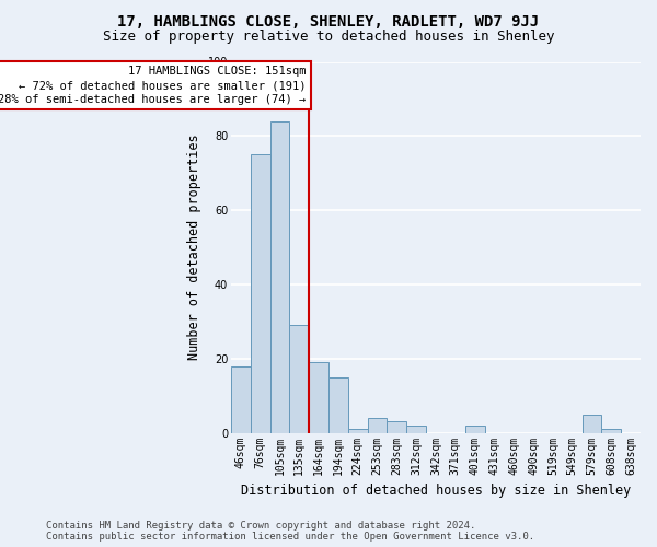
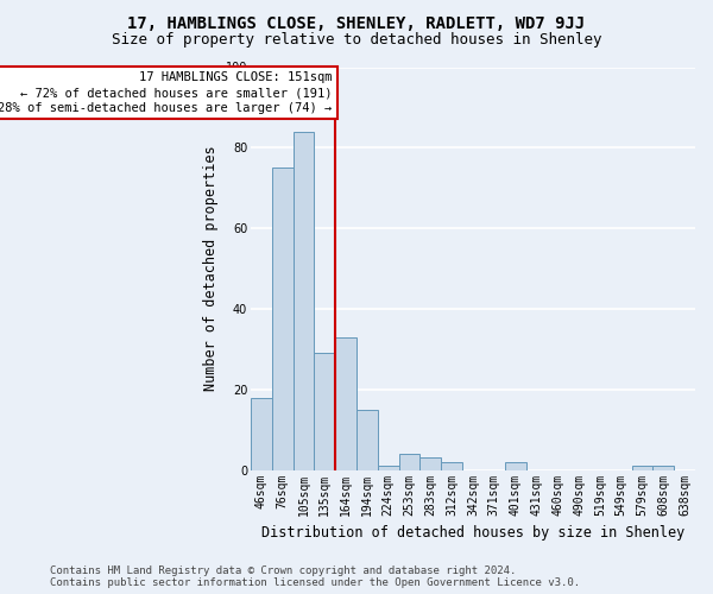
164sqm: 19 -> 33
579sqm: 5 -> 1
